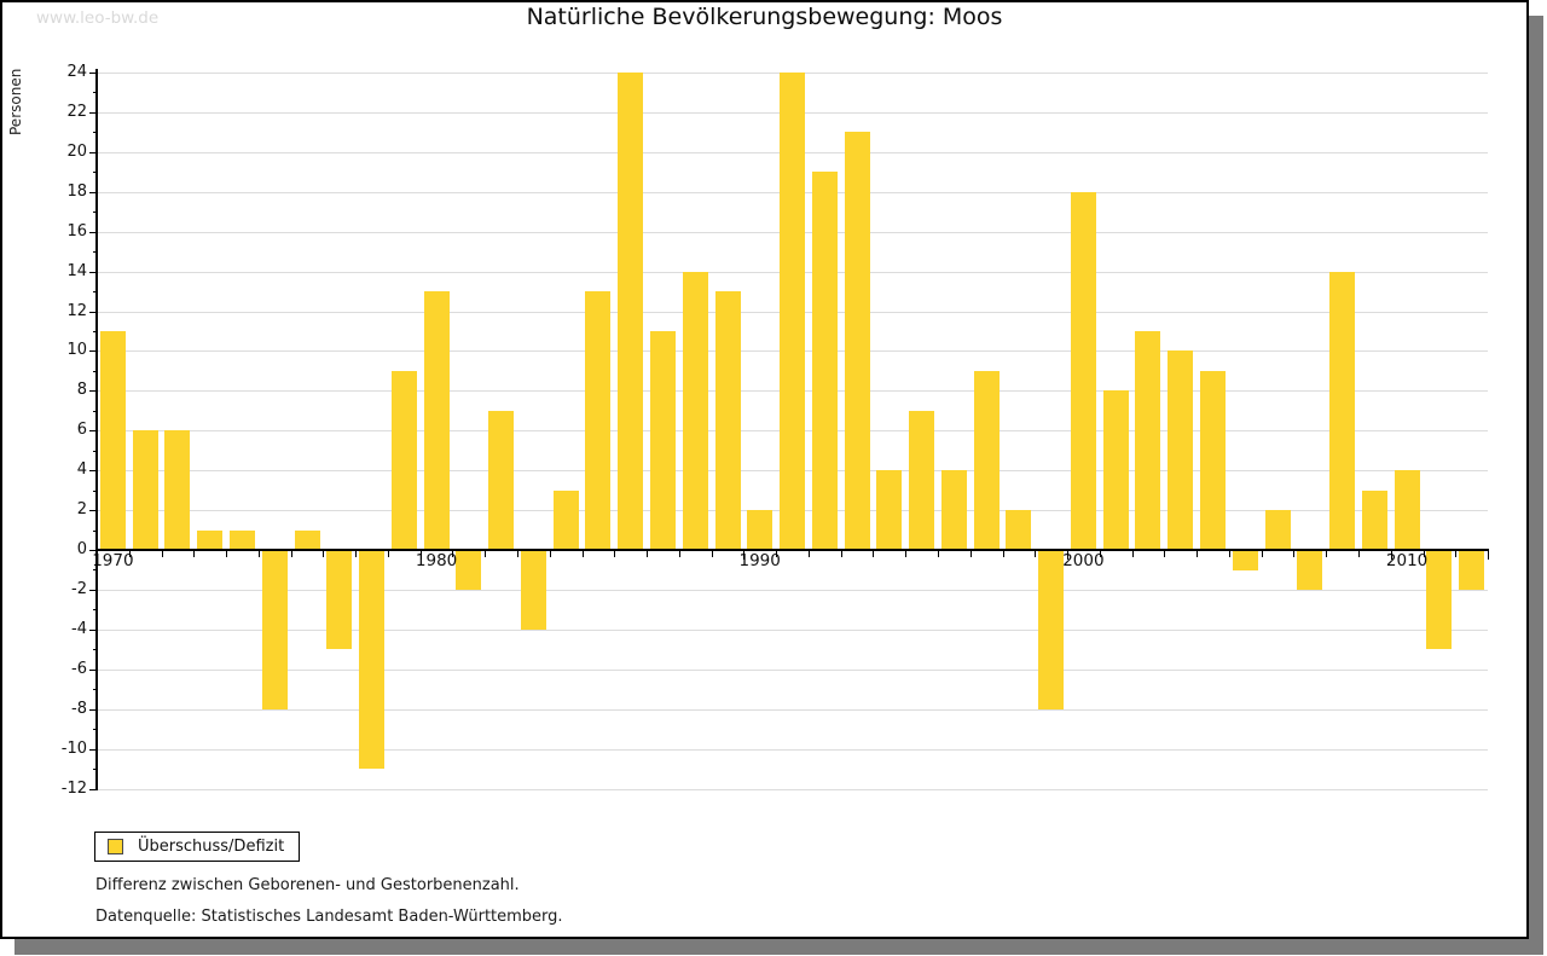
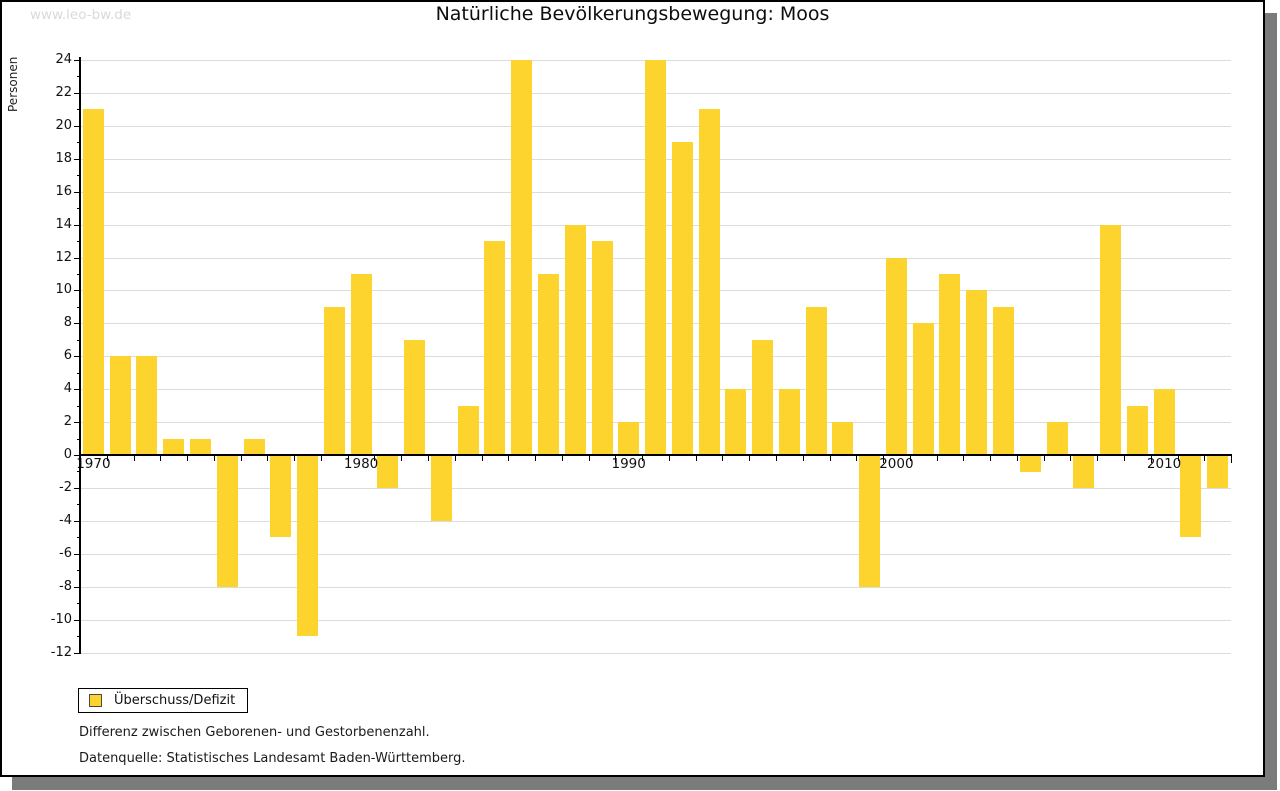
1970: 11 -> 21
1980: 13 -> 11
2000: 18 -> 12
